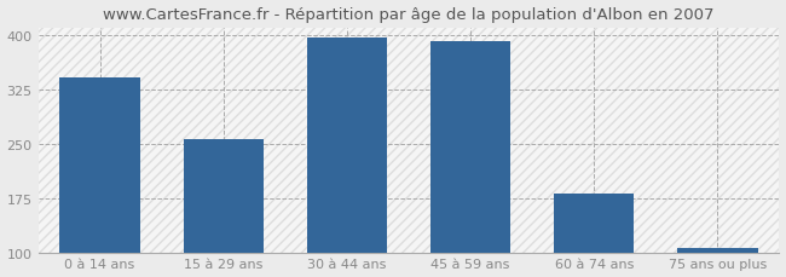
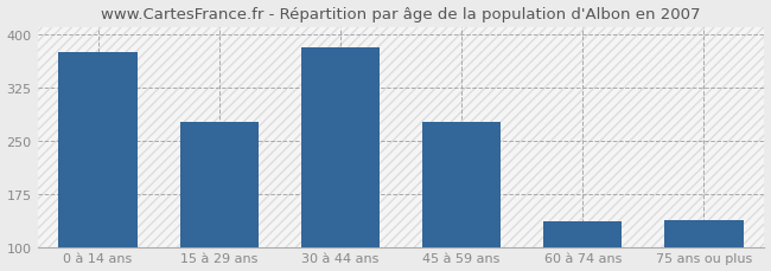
0 à 14 ans: 342 -> 374
15 à 29 ans: 257 -> 276
30 à 44 ans: 396 -> 382
45 à 59 ans: 392 -> 276
60 à 74 ans: 181 -> 136
75 ans ou plus: 106 -> 138
